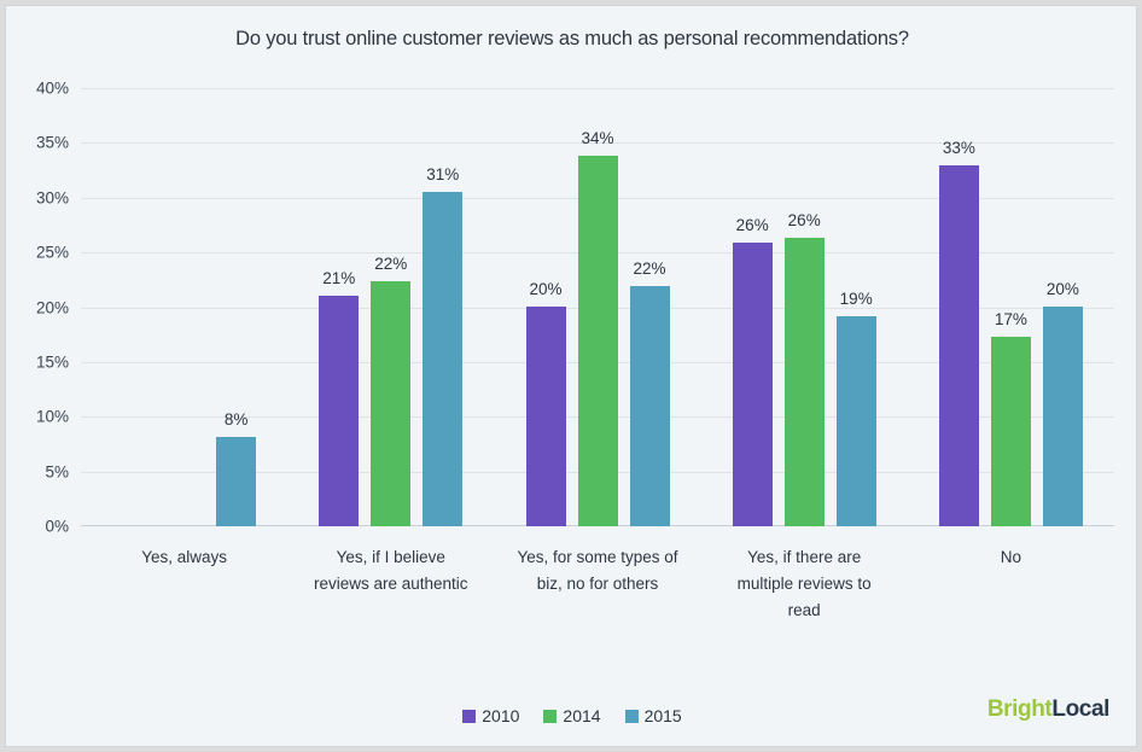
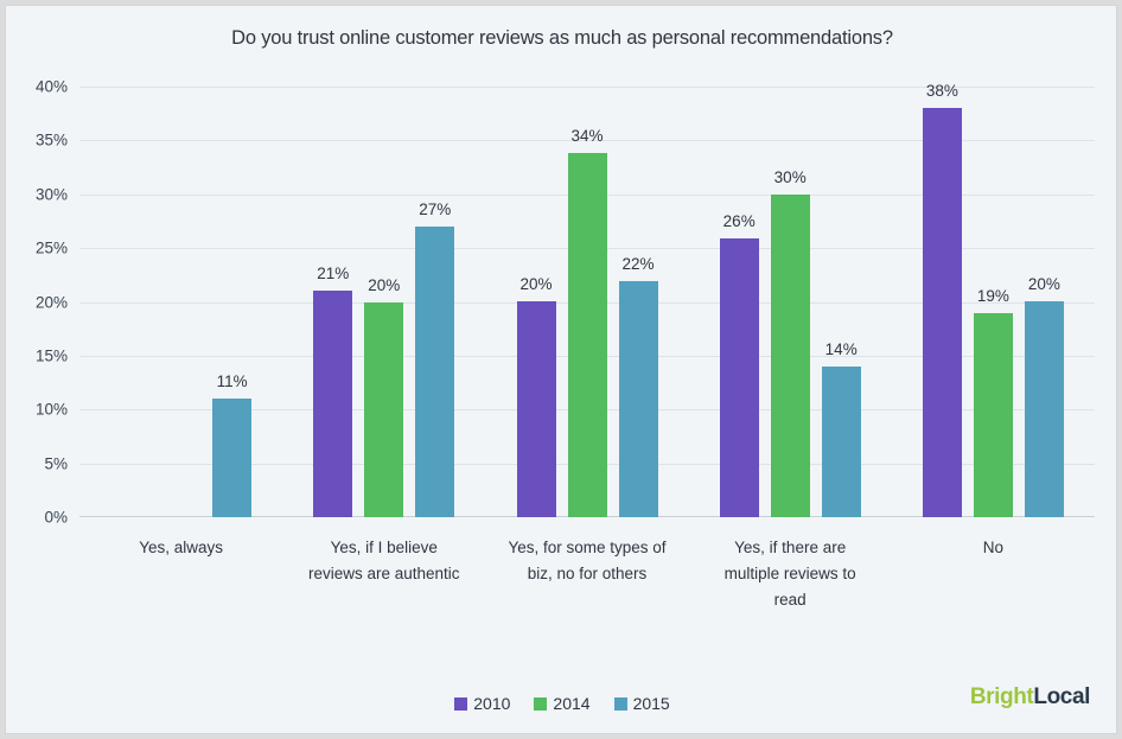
2015/Yes, always: 8% -> 11%
2014/Yes, if I believe reviews are authentic: 22% -> 20%
2015/Yes, if I believe reviews are authentic: 31% -> 27%
2014/Yes, if there are multiple reviews to read: 26% -> 30%
2015/Yes, if there are multiple reviews to read: 19% -> 14%
2010/No: 33% -> 38%
2014/No: 17% -> 19%
